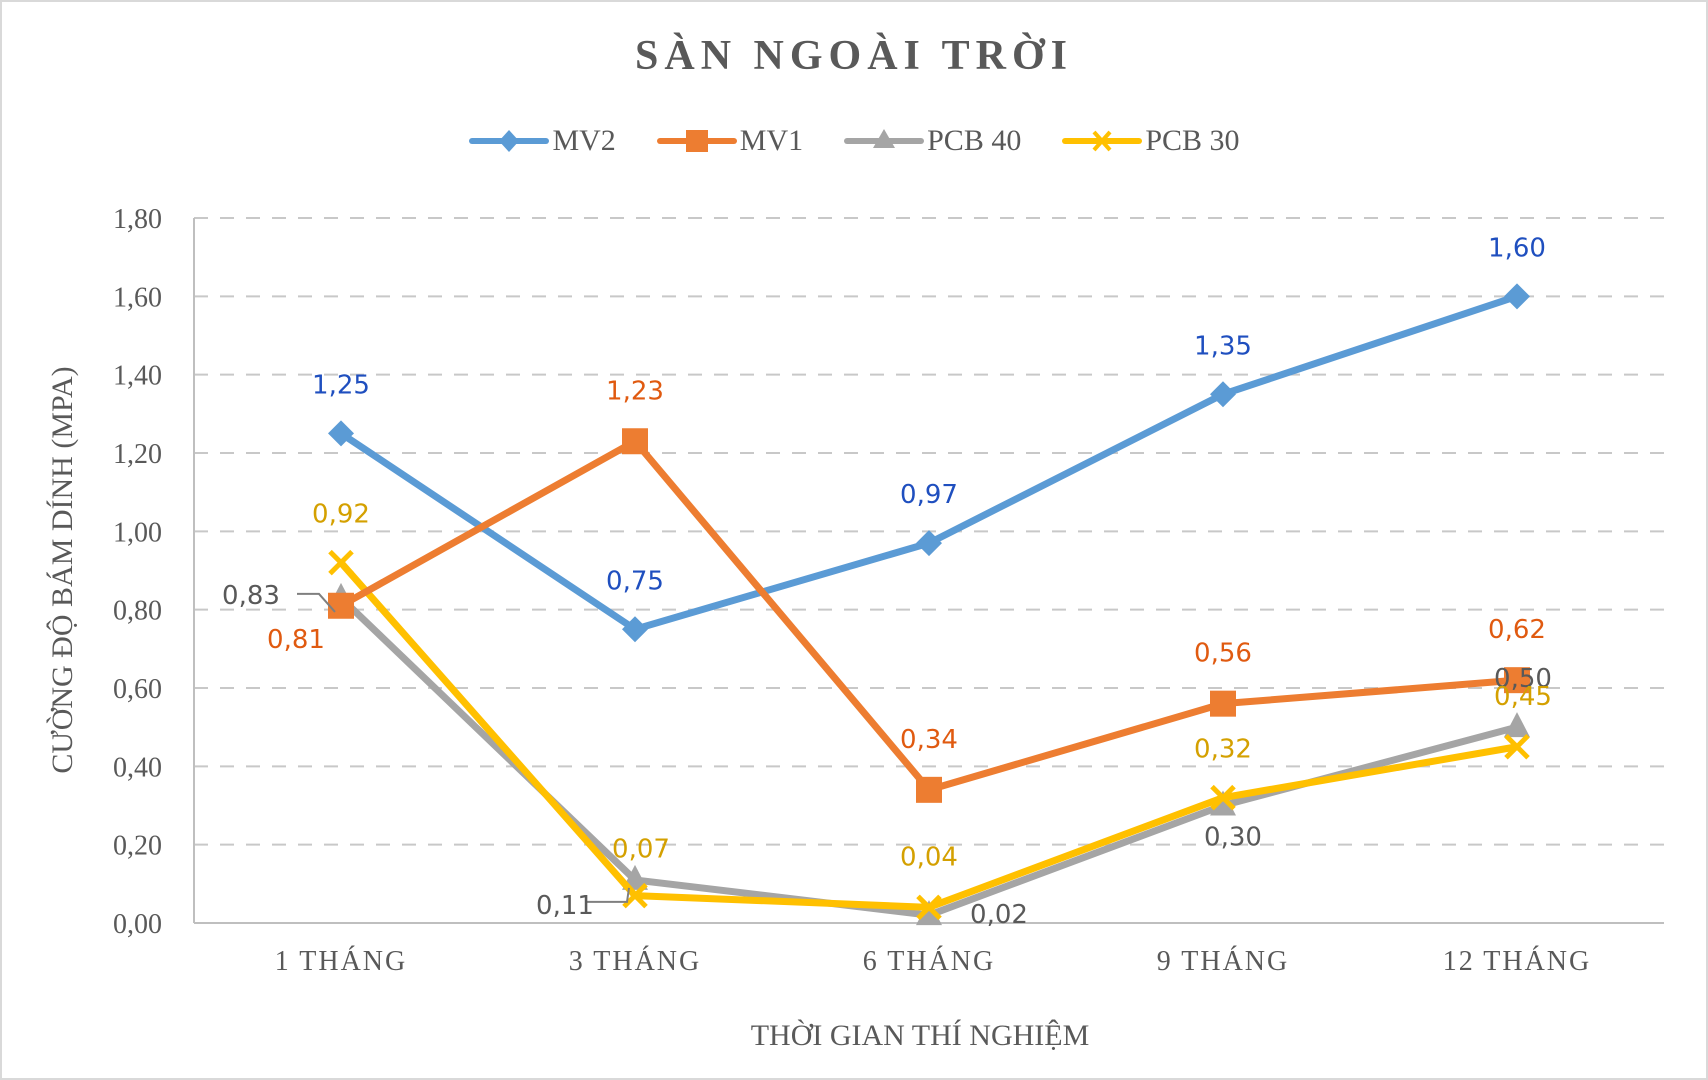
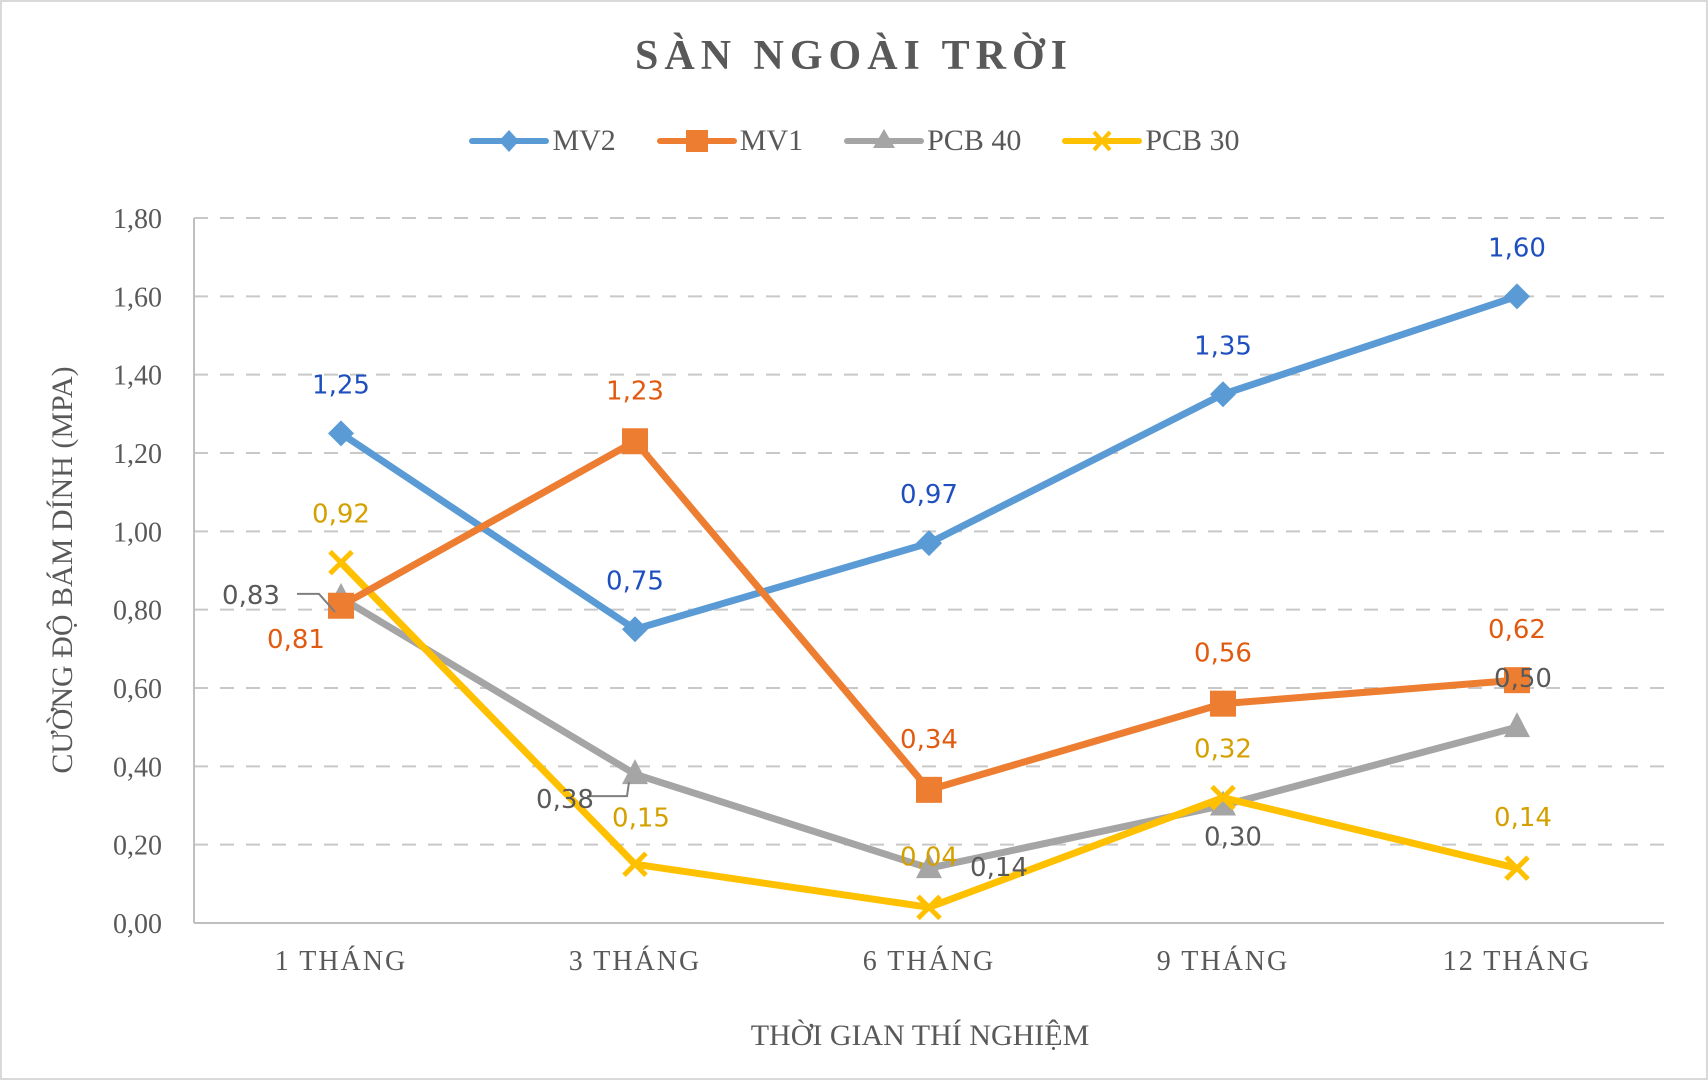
PCB 40/3 THÁNG: 0,11 -> 0,38
PCB 30/3 THÁNG: 0,07 -> 0,15
PCB 40/6 THÁNG: 0,02 -> 0,14
PCB 30/12 THÁNG: 0,45 -> 0,14
